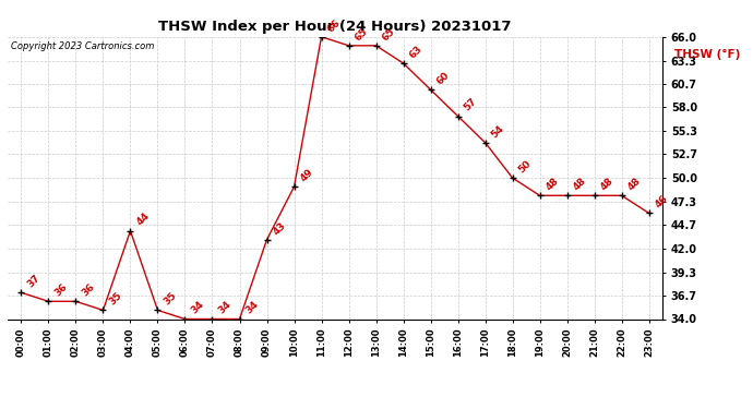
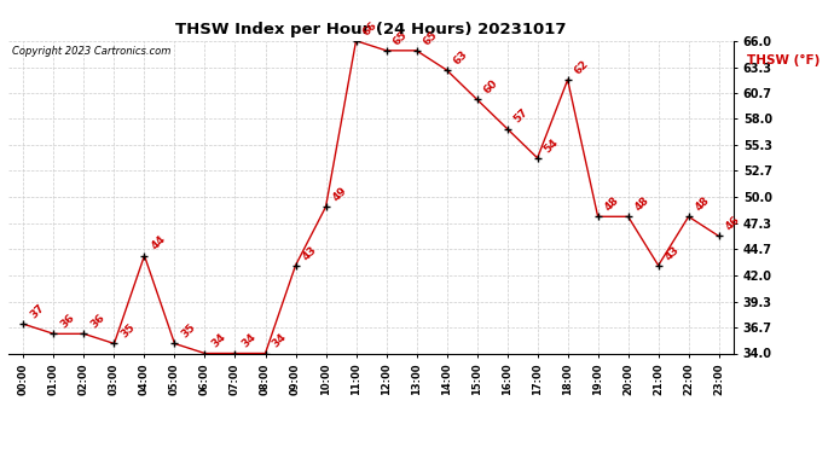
18:00: 50 -> 62
21:00: 48 -> 43
